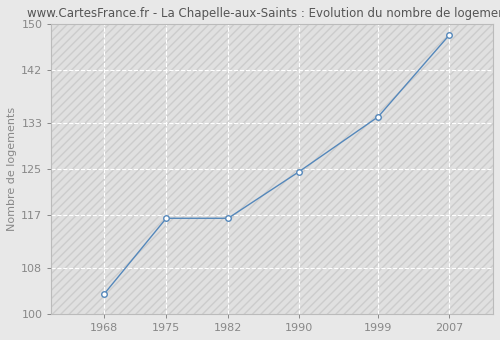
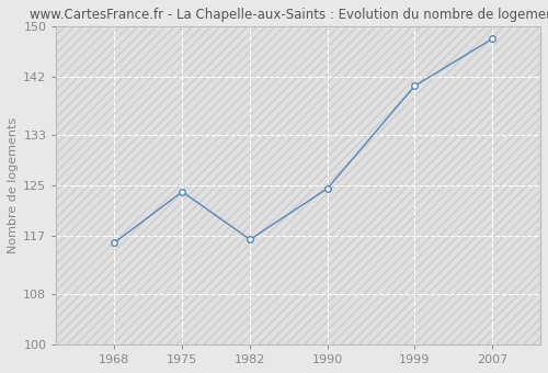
1968: 103.5 -> 116.0
1975: 116.5 -> 124.0
1999: 134.0 -> 140.6
